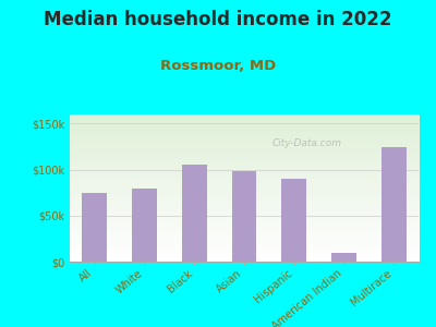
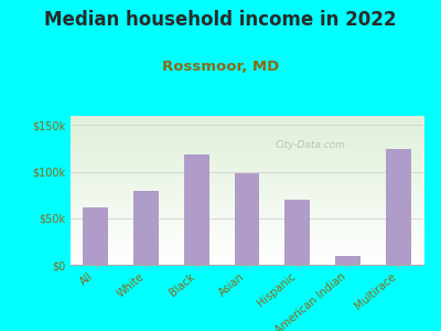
All: $75k -> $62k
Black: $105k -> $118k
Hispanic: $90k -> $70k
